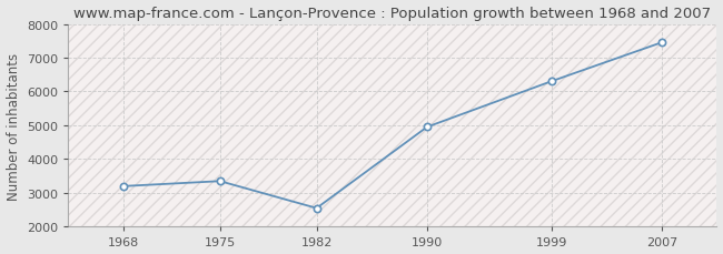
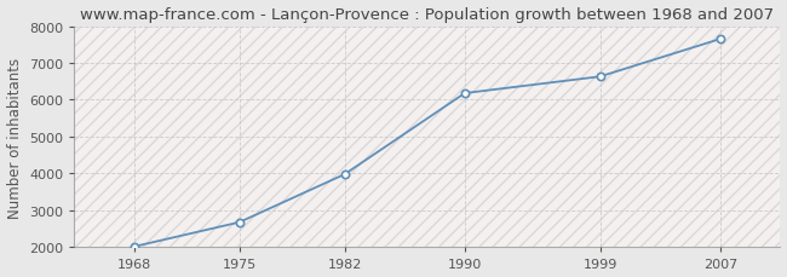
1968: 3200 -> 2020
1975: 3350 -> 2680
1982: 2550 -> 3980
1990: 4950 -> 6180
1999: 6300 -> 6630
2007: 7450 -> 7650
